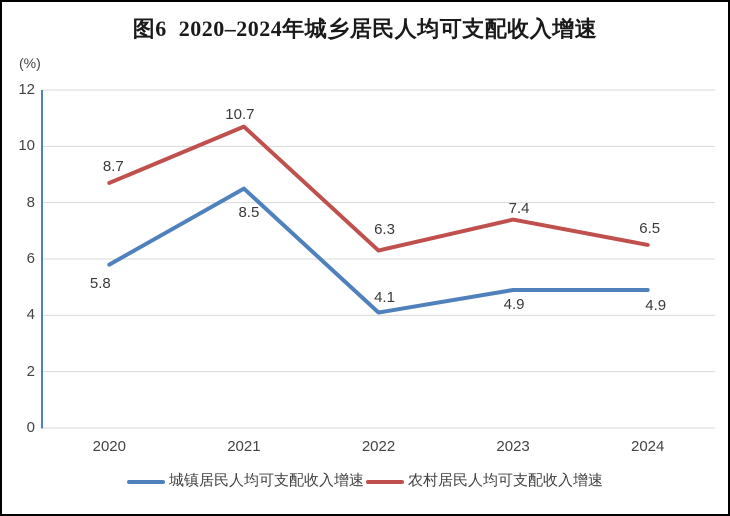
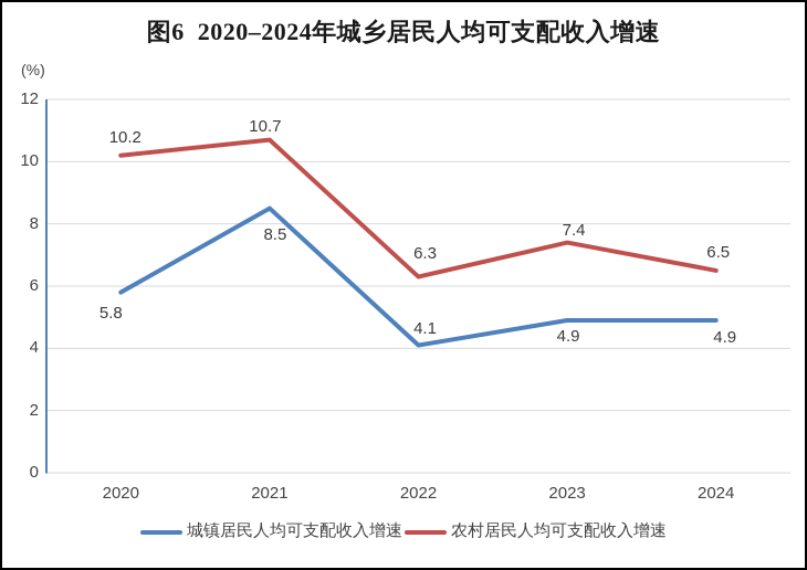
农村居民人均可支配收入增速/2020: 8.7 -> 10.2
